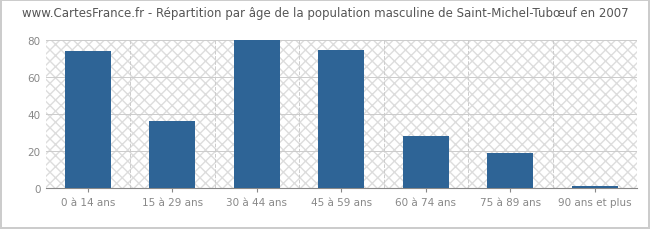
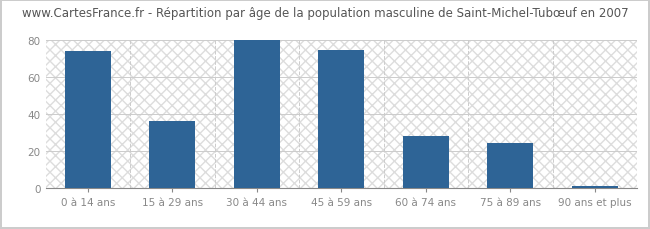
75 à 89 ans: 19 -> 24
